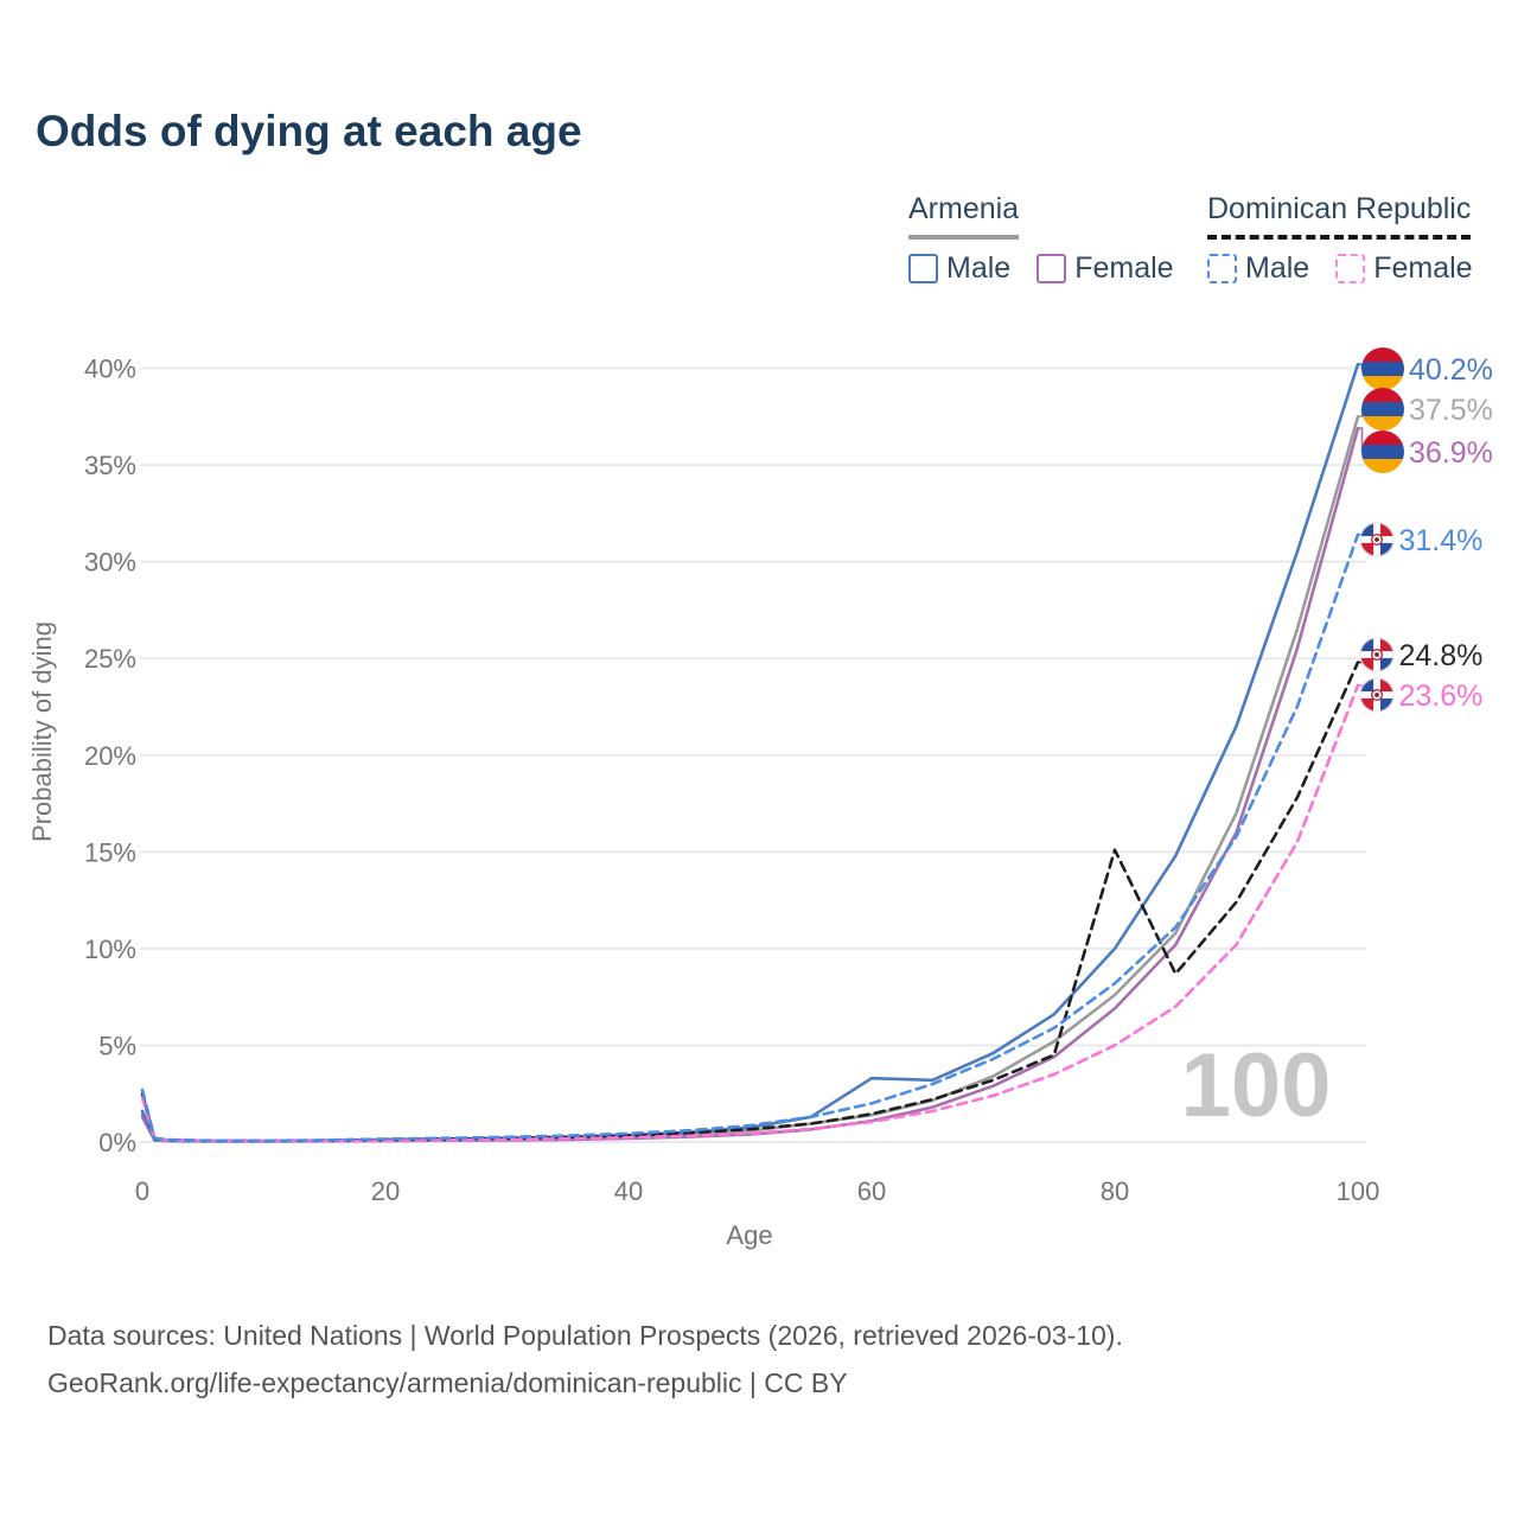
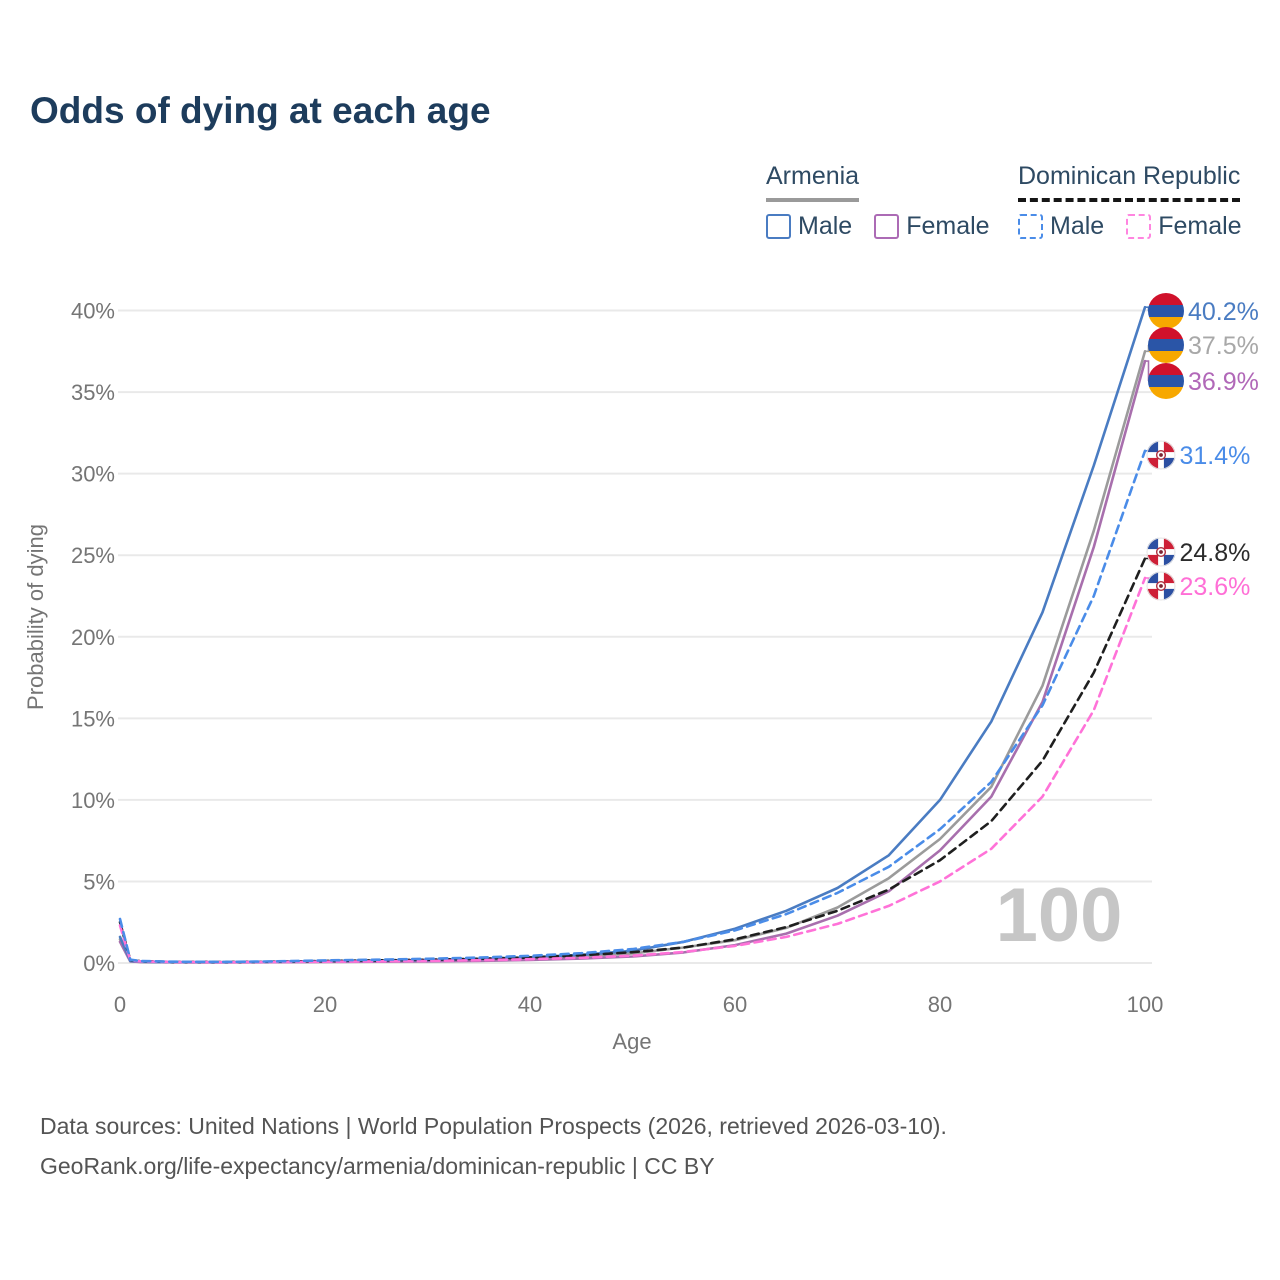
Armenia Male/60: 3.3% -> 2.1%
Dominican Republic/80: 15.1% -> 6.3%
